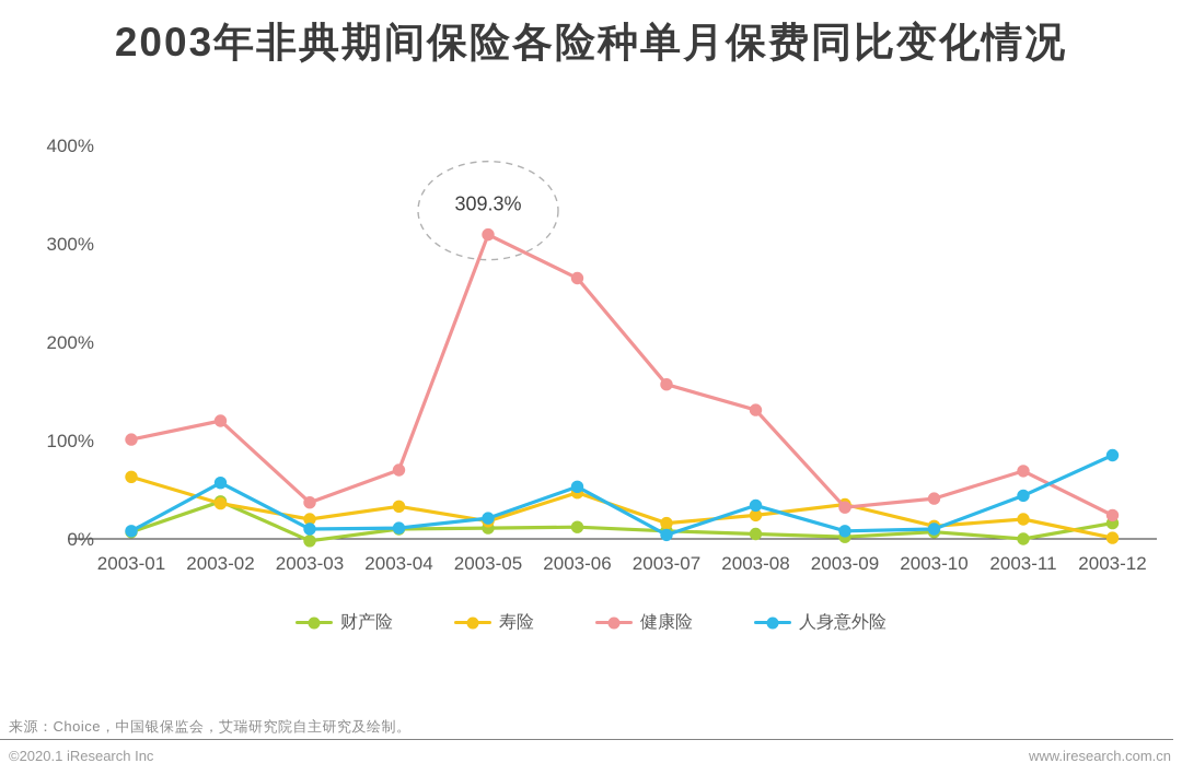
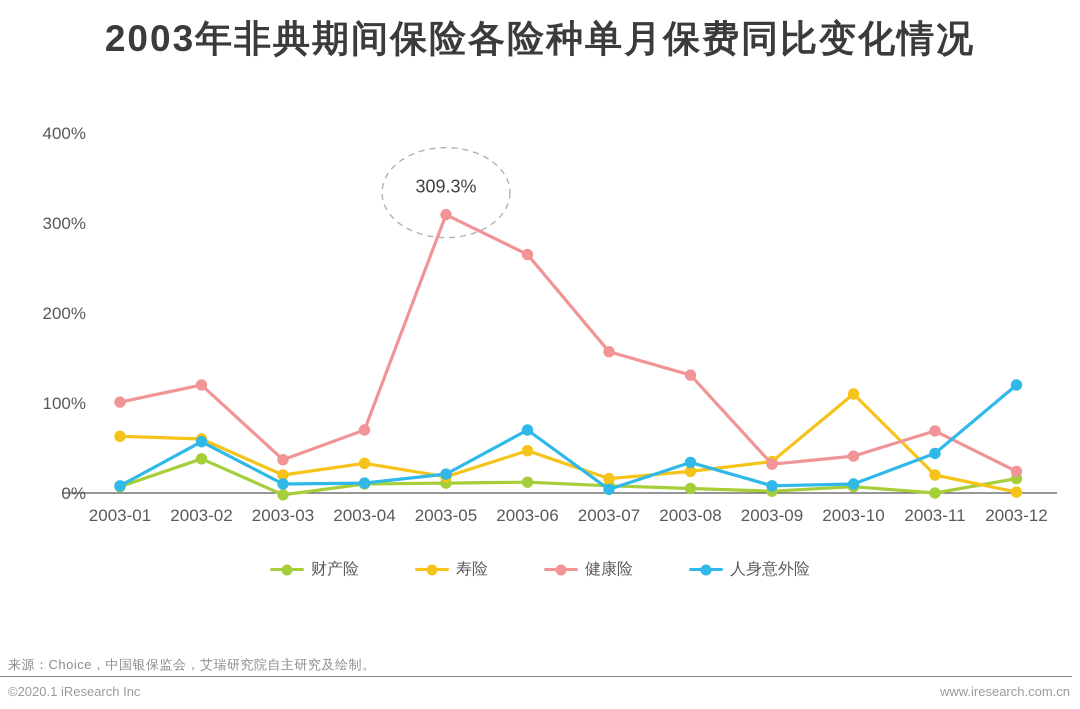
寿险/2003-02: 40% -> 60%
人身意外险/2003-06: 50% -> 70%
寿险/2003-10: 10% -> 110%
人身意外险/2003-12: 80% -> 120%
